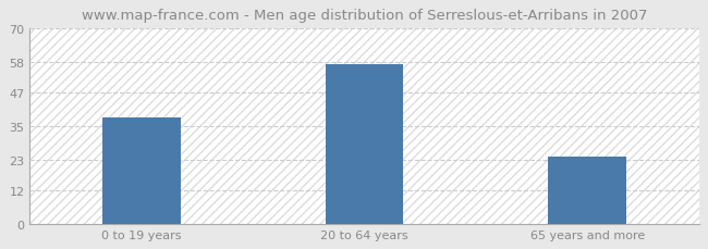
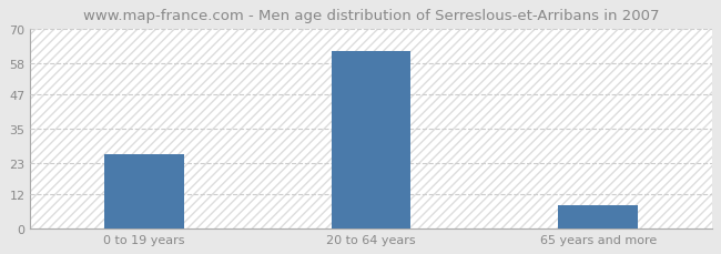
0 to 19 years: 38 -> 26
20 to 64 years: 57 -> 62
65 years and more: 24 -> 8
